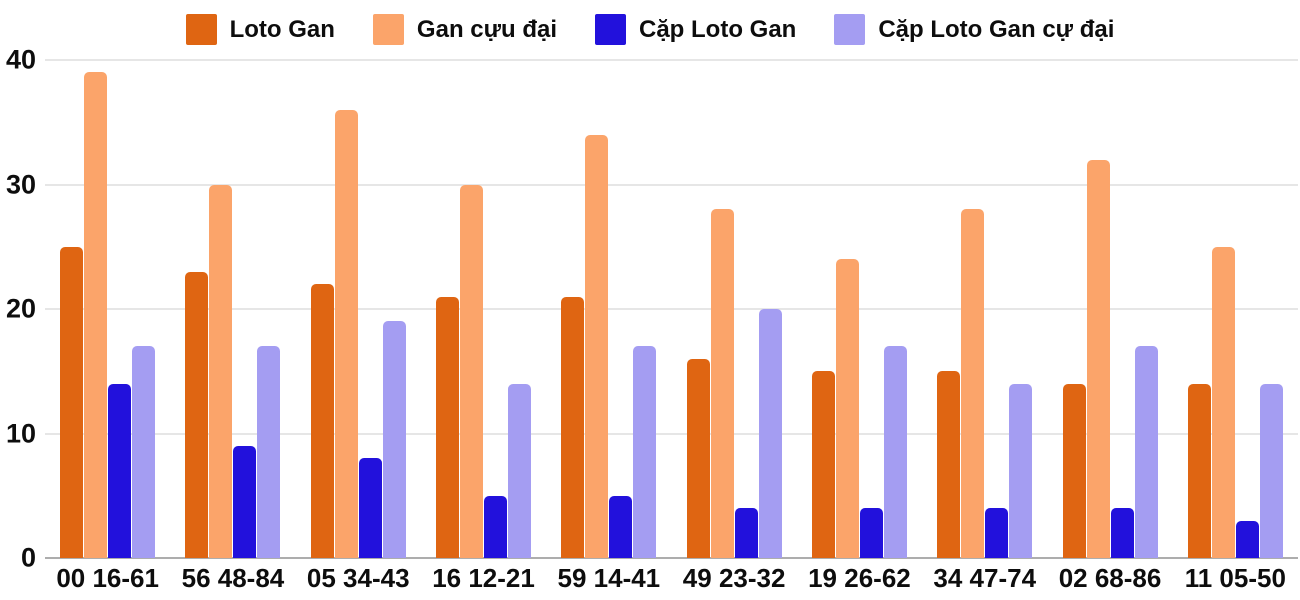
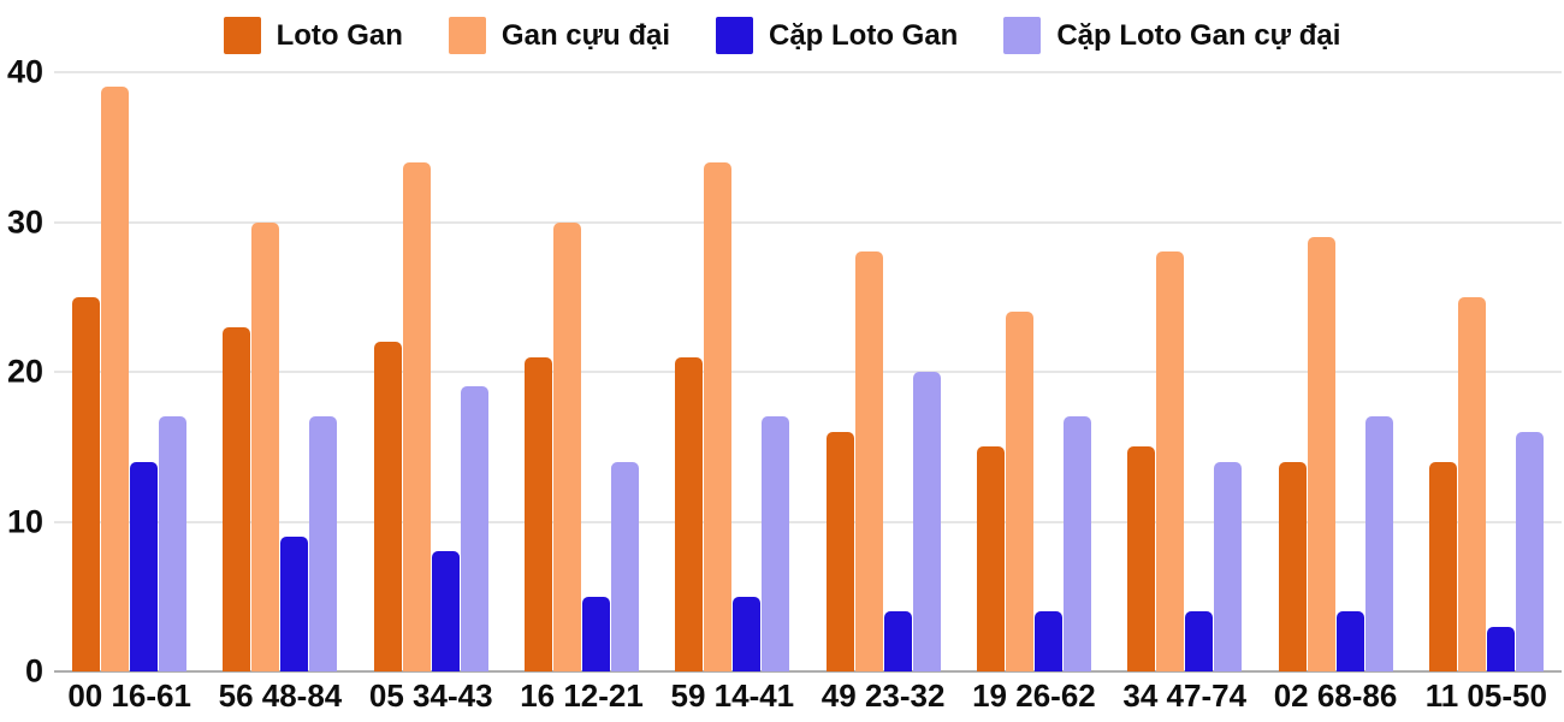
Gan cựu đại/05 34-43: 36 -> 34
Gan cựu đại/02 68-86: 32 -> 29
Cặp Loto Gan cự đại/11 05-50: 14 -> 16
